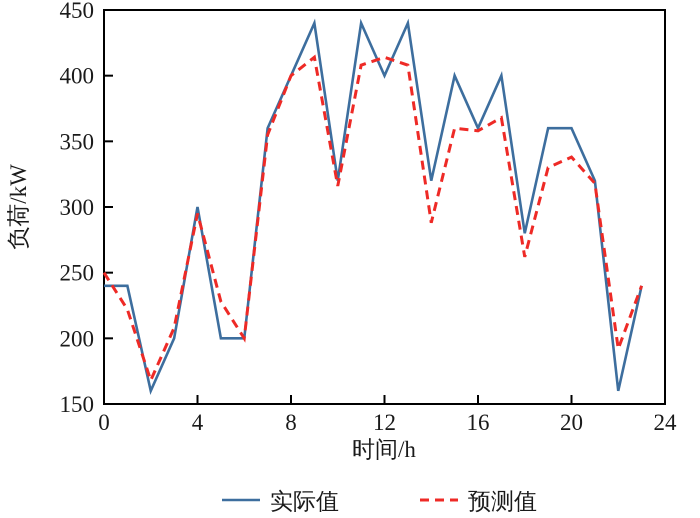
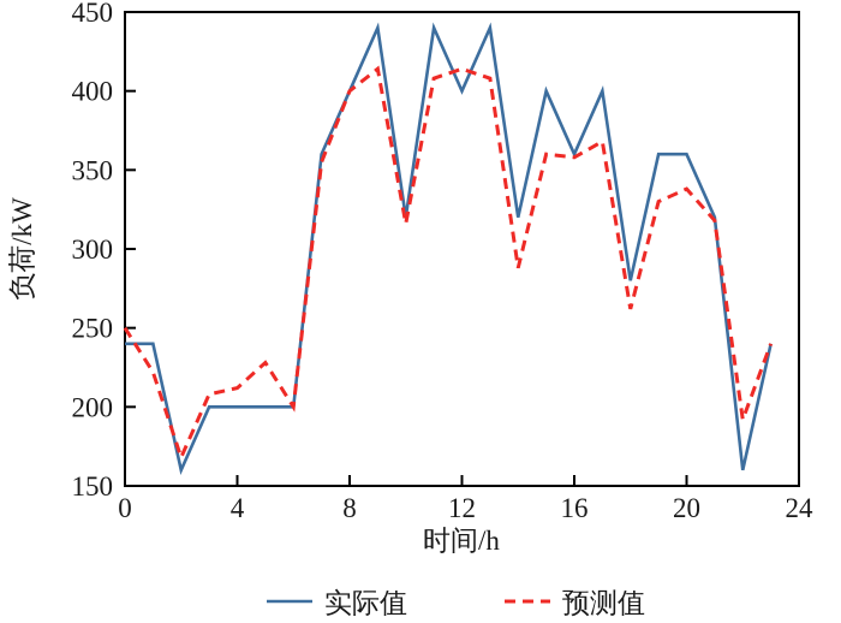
实际值/4: 300 -> 200
预测值/4: 295 -> 212
